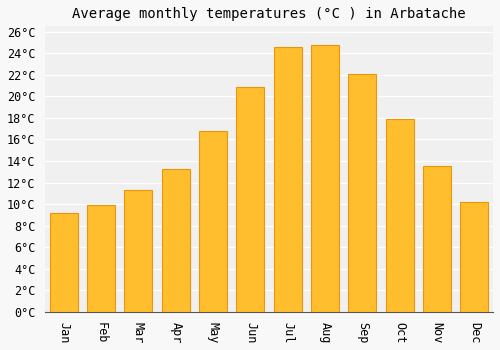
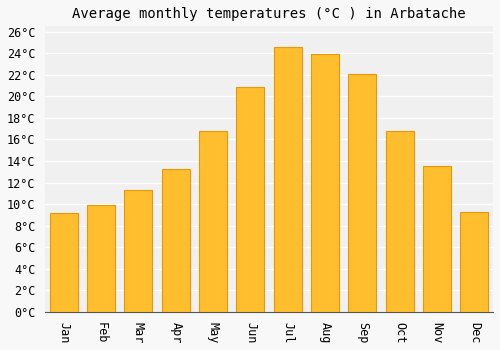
Aug: 24.8°C -> 23.9°C
Oct: 17.9°C -> 16.8°C
Dec: 10.2°C -> 9.3°C
